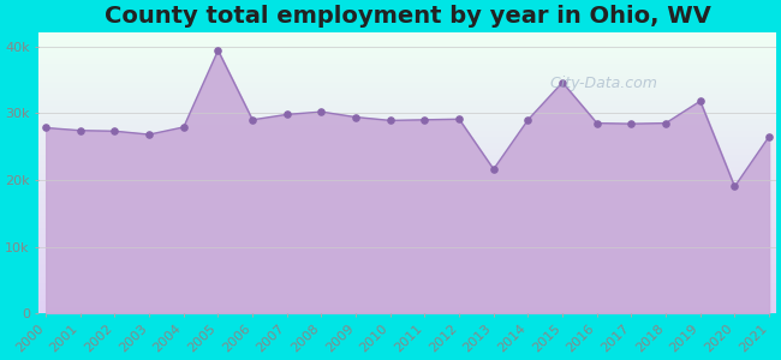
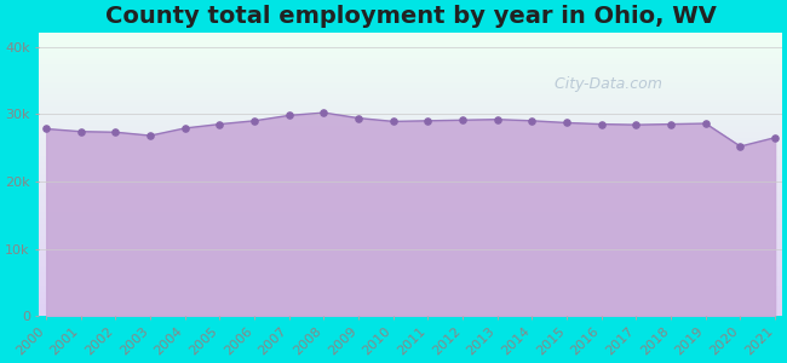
2005: 39.4k -> 28.5k
2013: 21.6k -> 29.2k
2015: 34.6k -> 28.7k
2019: 31.8k -> 28.6k
2020: 19.0k -> 25.2k
